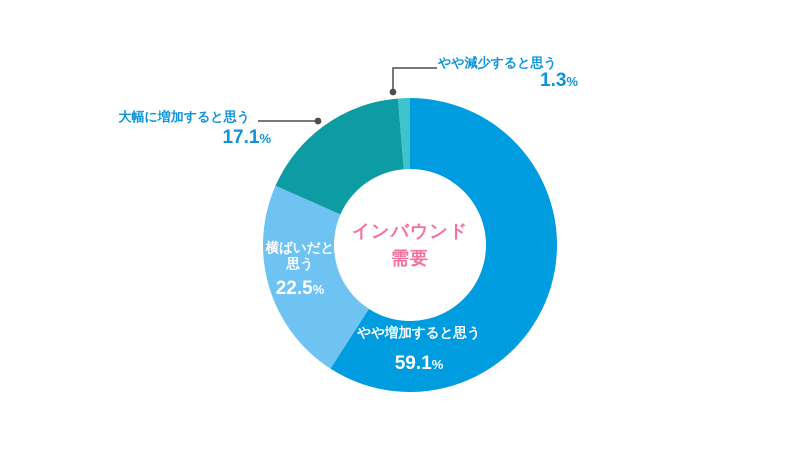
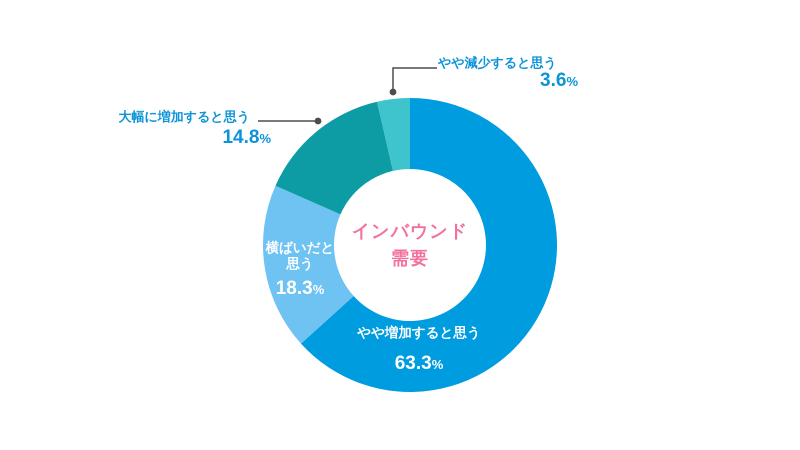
やや増加すると思う: 59.1 -> 63.3
横ばいだと思う: 22.5 -> 18.3
大幅に増加すると思う: 17.1 -> 14.8
やや減少すると思う: 1.3 -> 3.6
